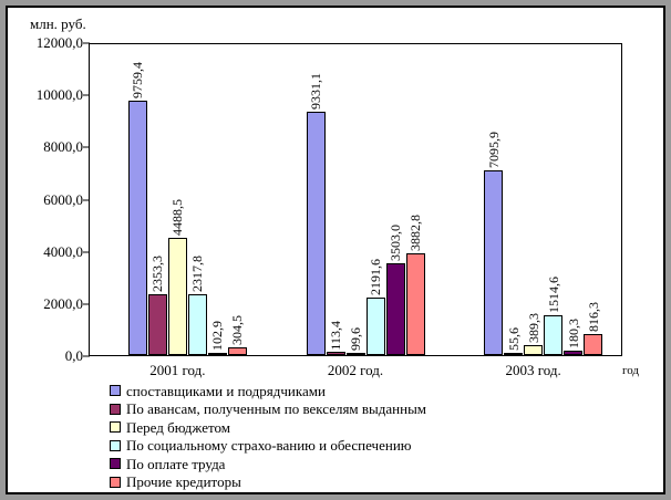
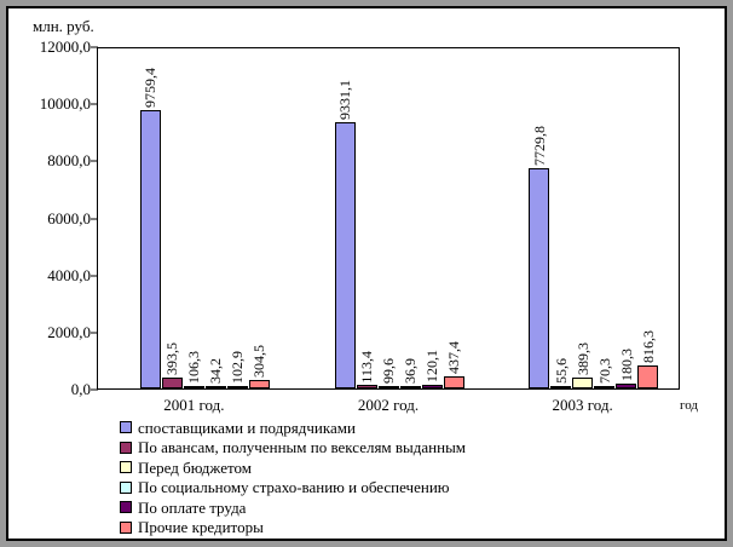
По авансам, полученным по векселям выданным/2001 год.: 2353,3 -> 393,5
Перед бюджетом/2001 год.: 4488,5 -> 106,3
По социальному страхо-ванию и обеспечению/2001 год.: 2317,8 -> 34,2
По социальному страхо-ванию и обеспечению/2002 год.: 2191,6 -> 36,9
По оплате труда/2002 год.: 3503,0 -> 120,1
Прочие кредиторы/2002 год.: 3882,8 -> 437,4
споставщиками и подрядчиками/2003 год.: 7095,9 -> 7729,8
По социальному страхо-ванию и обеспечению/2003 год.: 1514,6 -> 70,3
